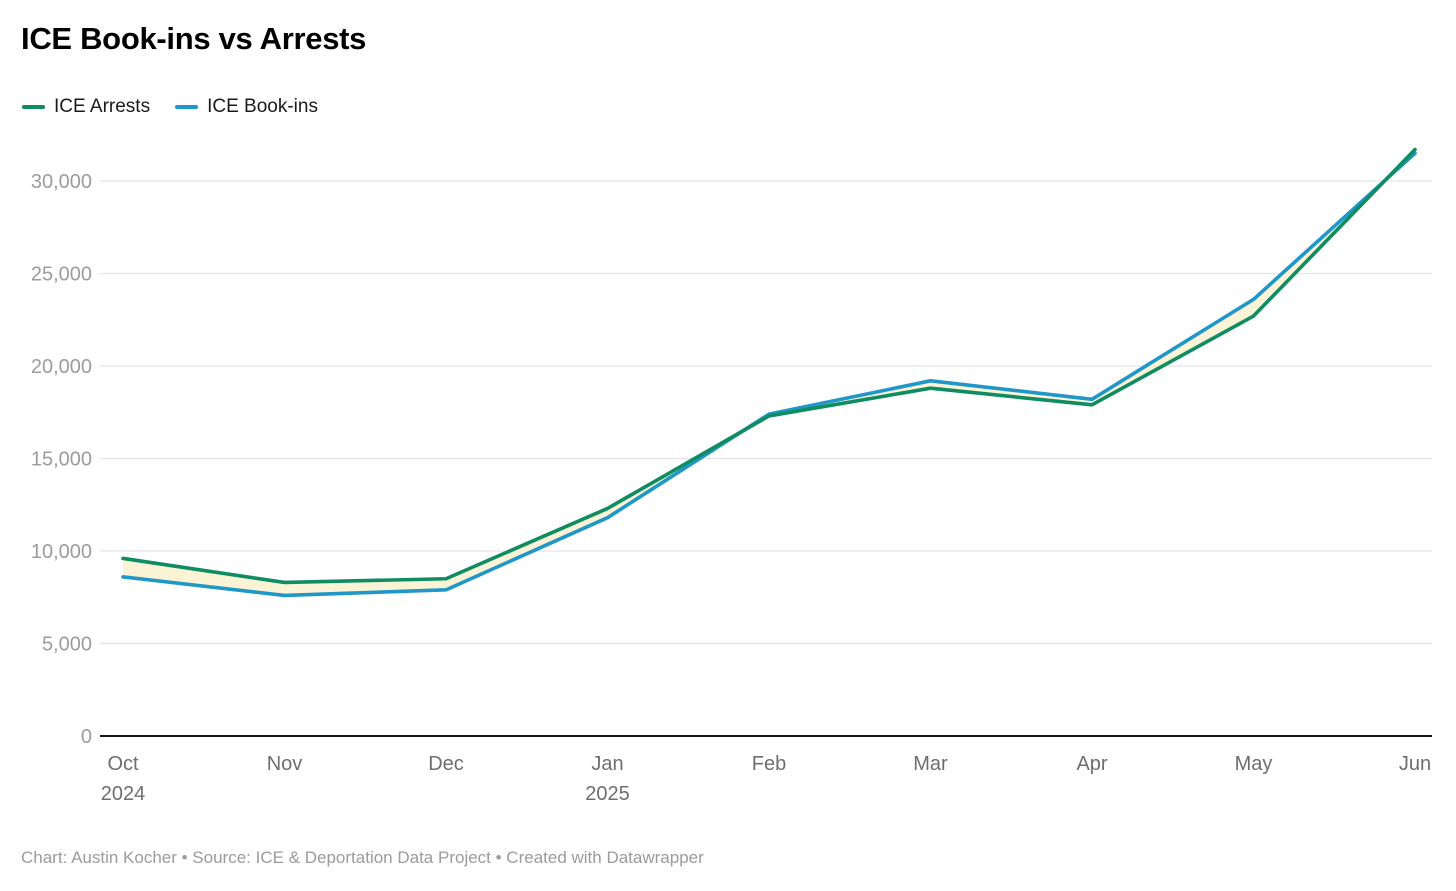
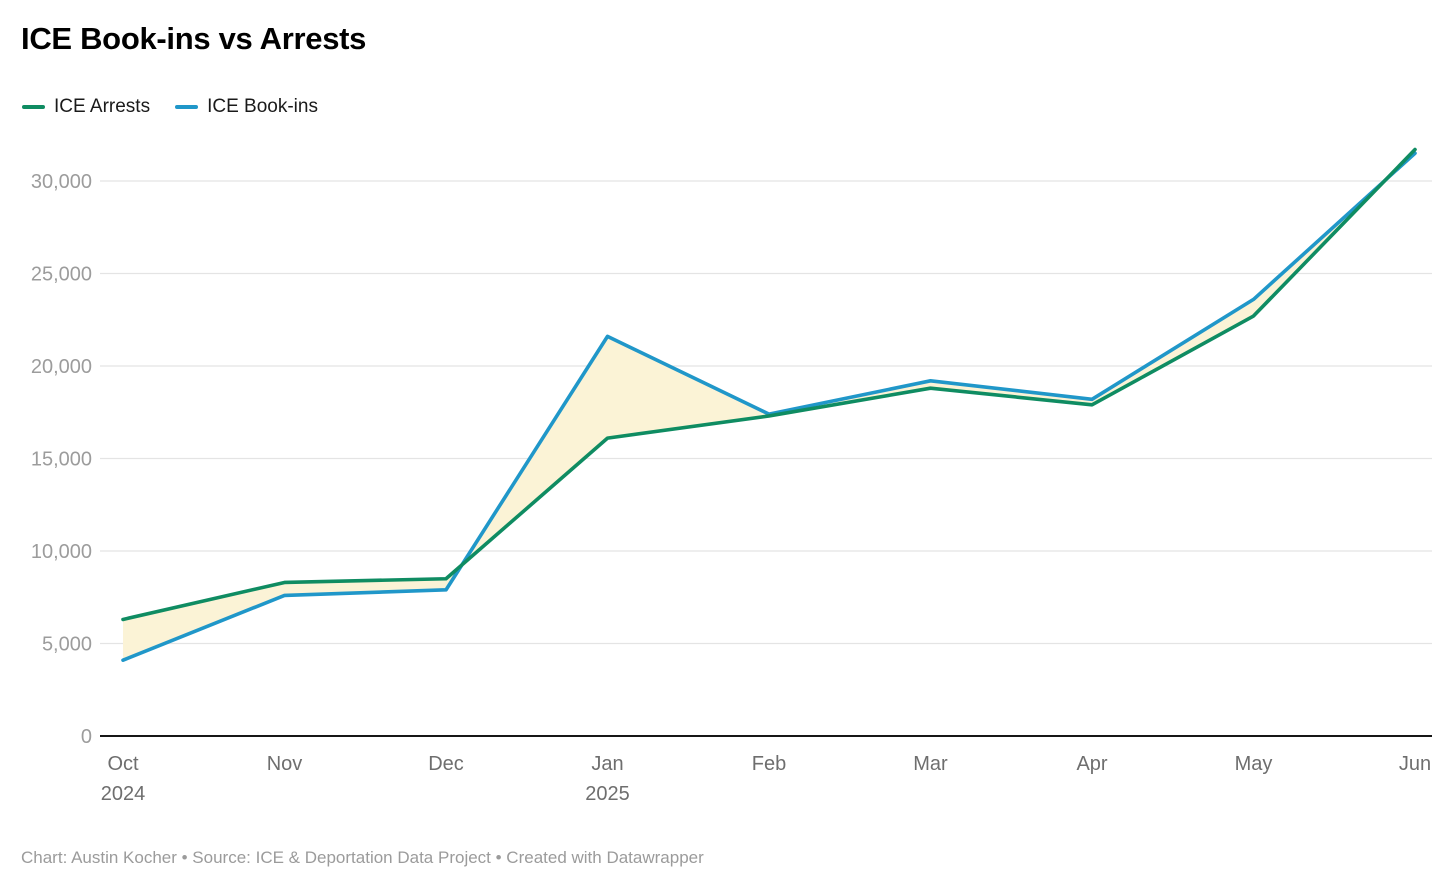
ICE Arrests/Oct 2024: 9600 -> 6300
ICE Book-ins/Oct 2024: 8600 -> 4100
ICE Arrests/Jan 2025: 12300 -> 16100
ICE Book-ins/Jan 2025: 11800 -> 21600
